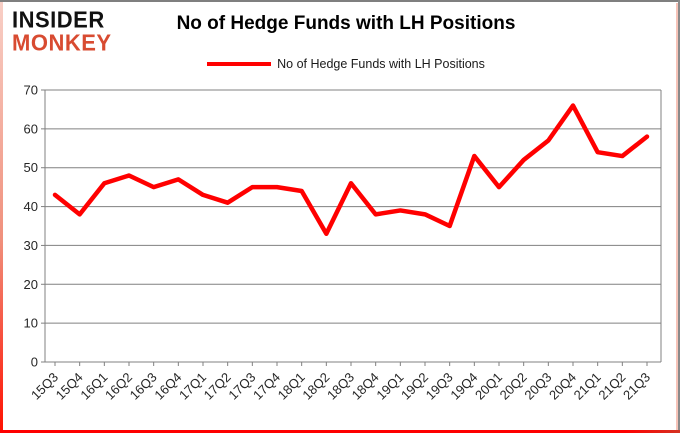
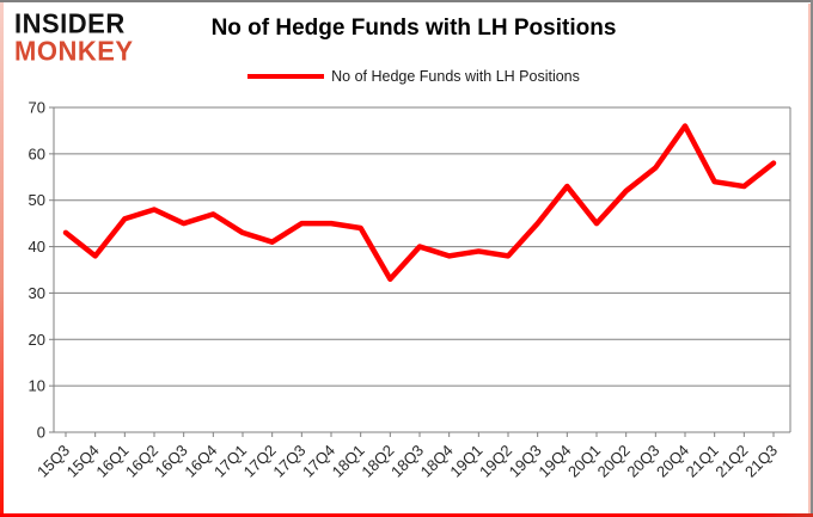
18Q3: 46 -> 40
19Q3: 35 -> 45
